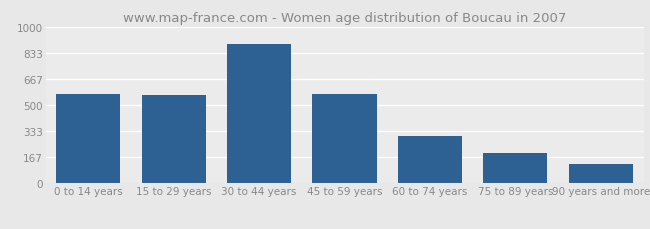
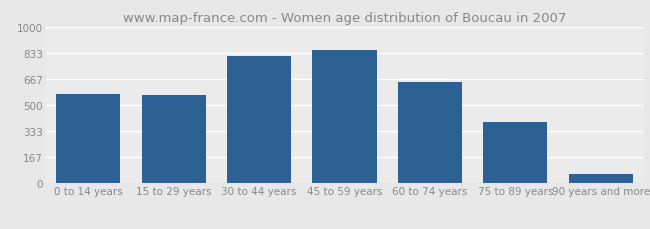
30 to 44 years: 890 -> 810
45 to 59 years: 570 -> 850
60 to 74 years: 300 -> 650
75 to 89 years: 190 -> 390
90 years and more: 120 -> 60
